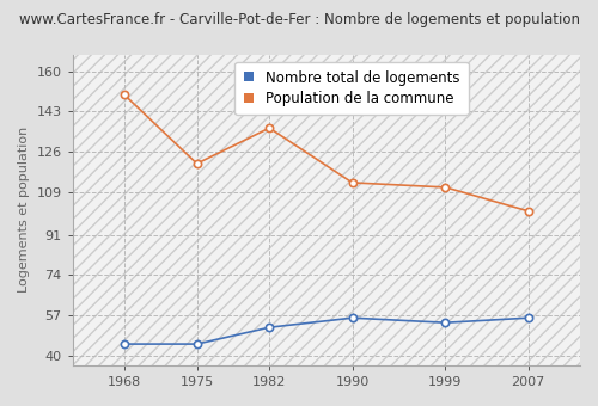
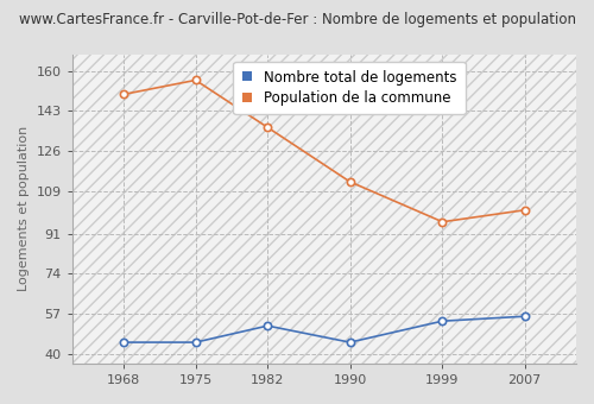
Population de la commune/1975: 121 -> 156
Nombre total de logements/1990: 56 -> 45
Population de la commune/1999: 111 -> 96
